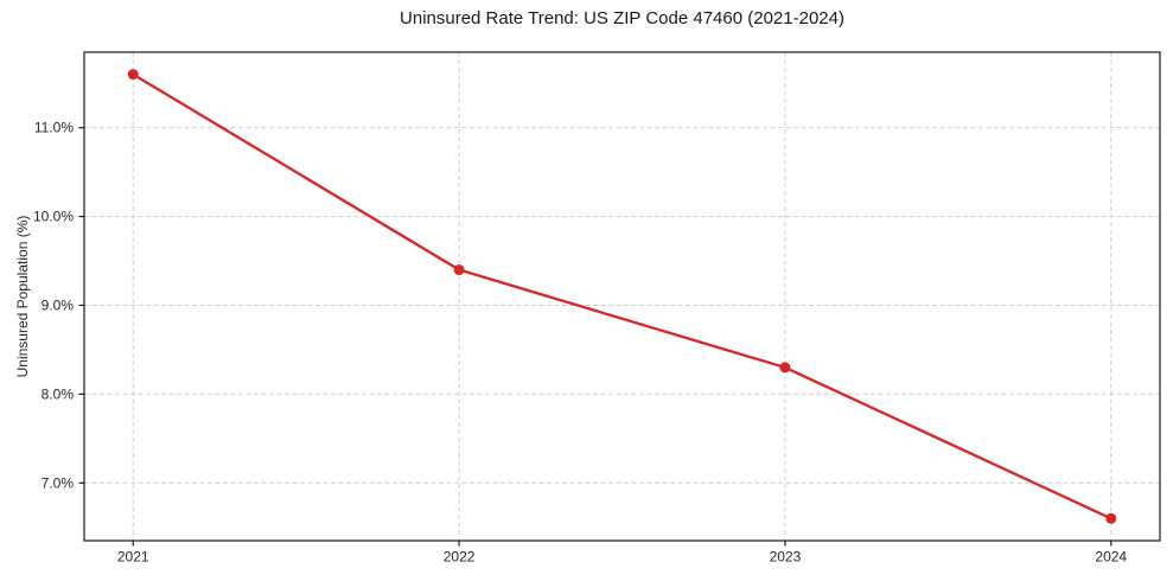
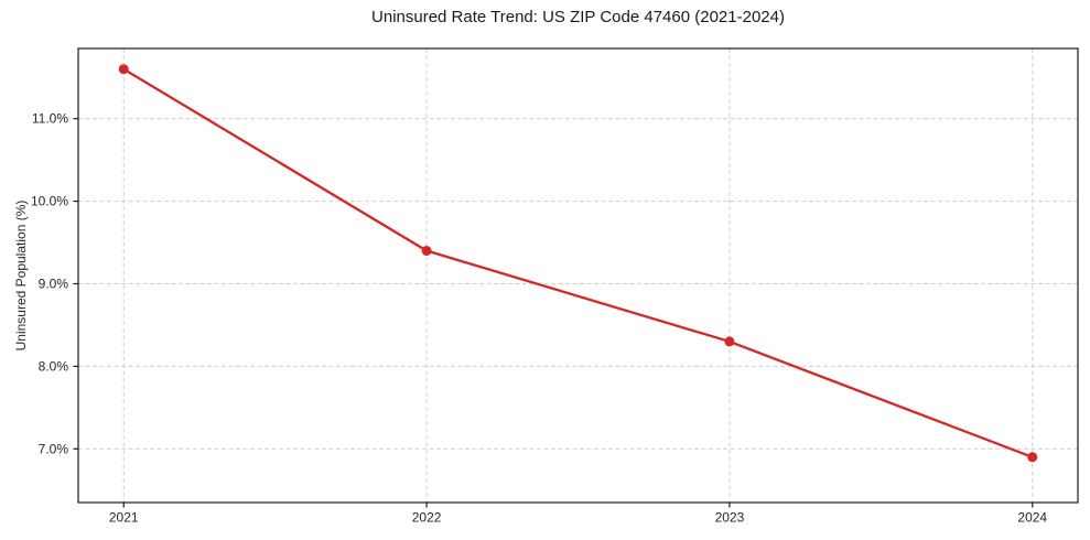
2024: 6.6% -> 6.9%
